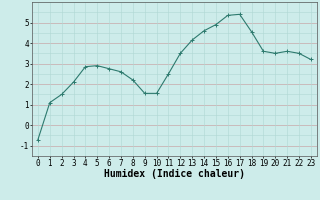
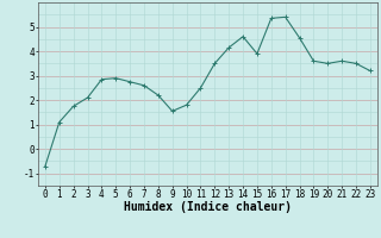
2: 1.50 -> 1.75
10: 1.55 -> 1.80
15: 4.90 -> 3.90
